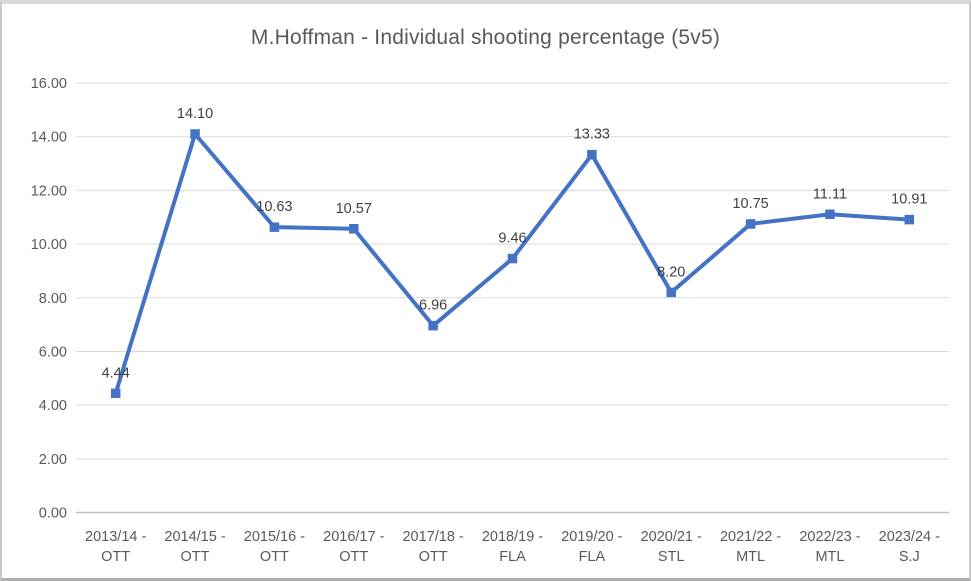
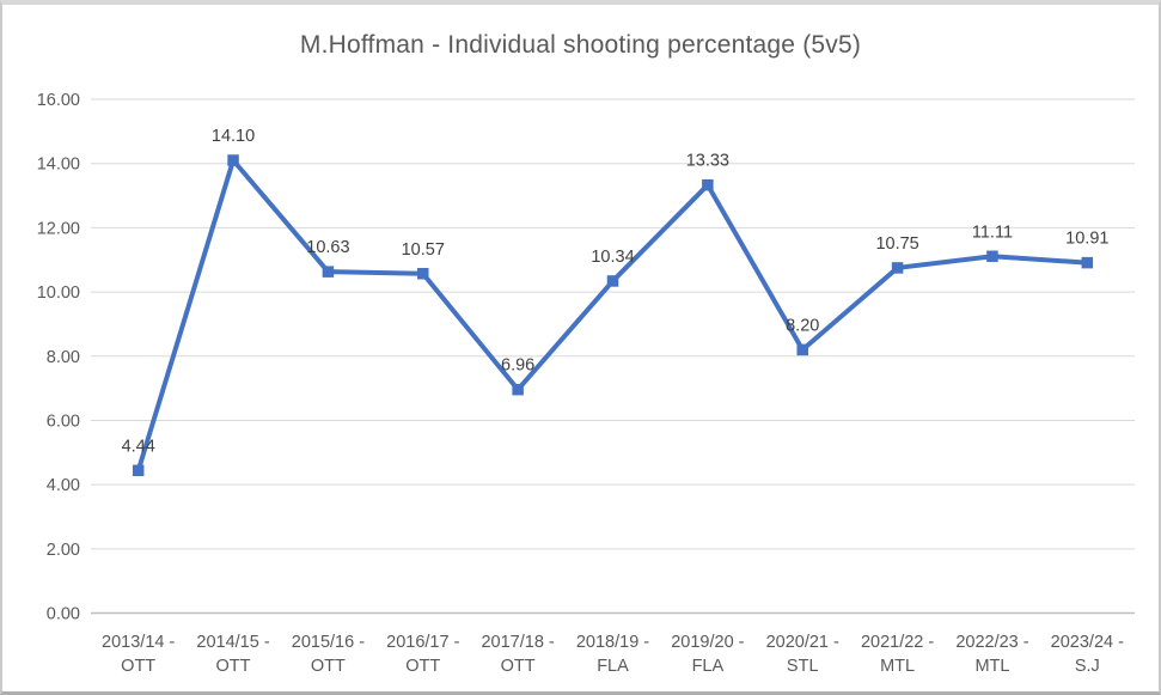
2018/19 - FLA: 9.46 -> 10.34
